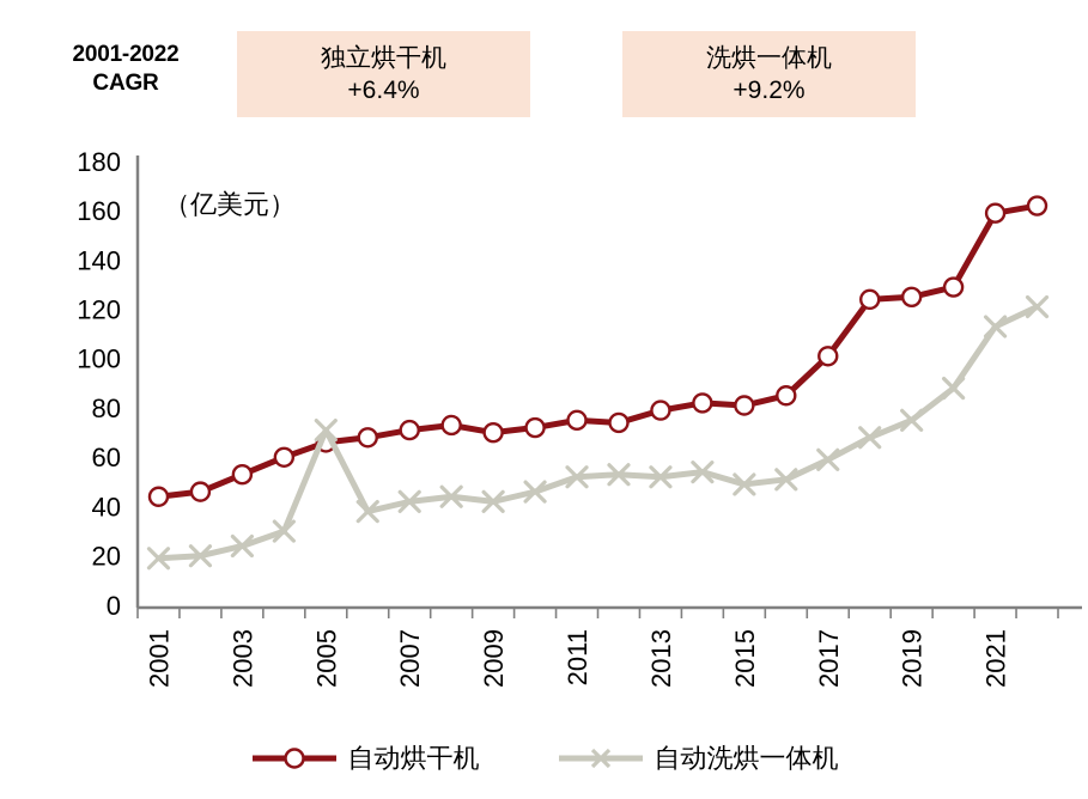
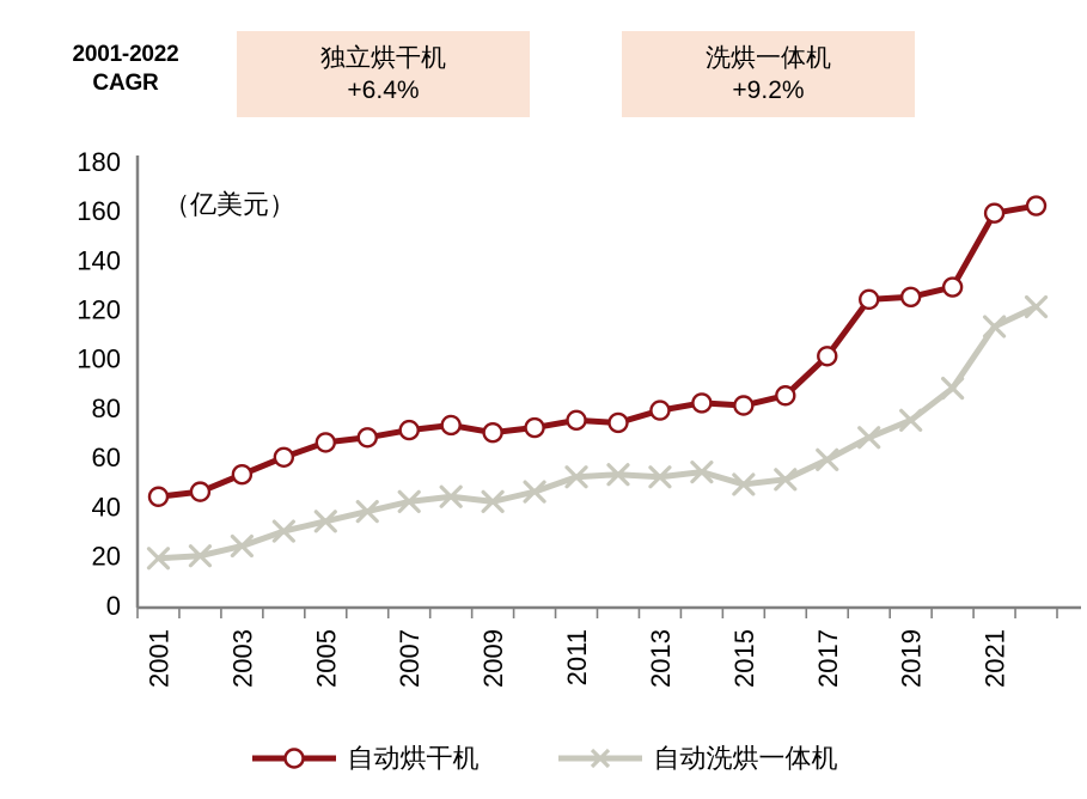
自动洗烘一体机/2005: 72 -> 35
